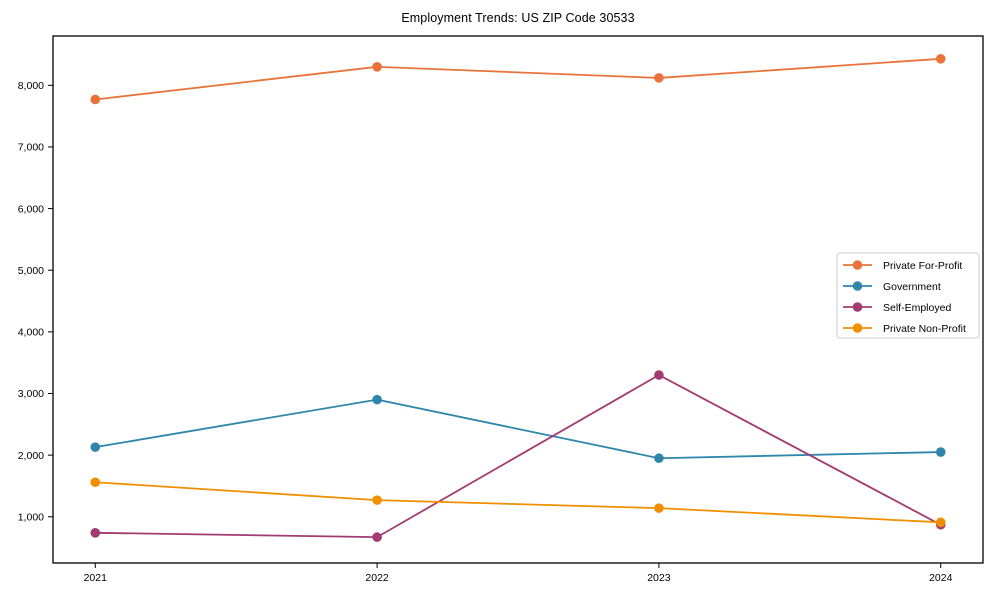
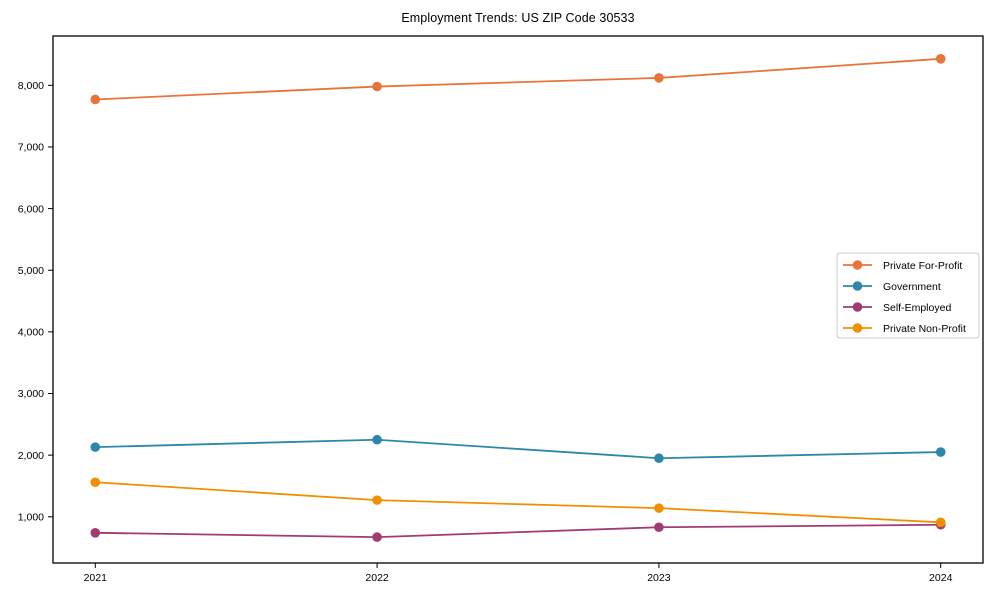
Private For-Profit/2022: 8300 -> 8000
Government/2022: 2900 -> 2200
Self-Employed/2023: 3300 -> 800
